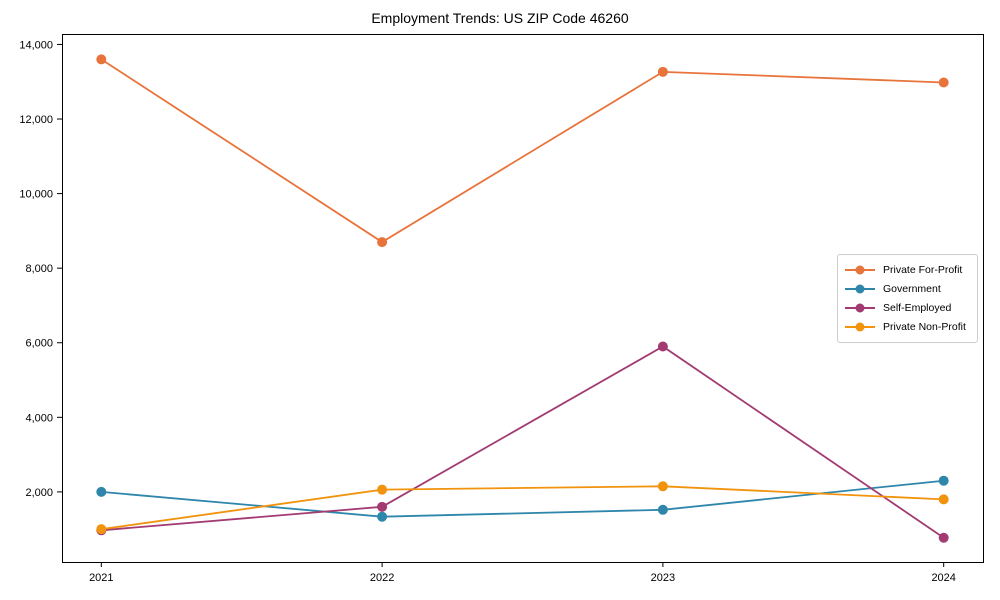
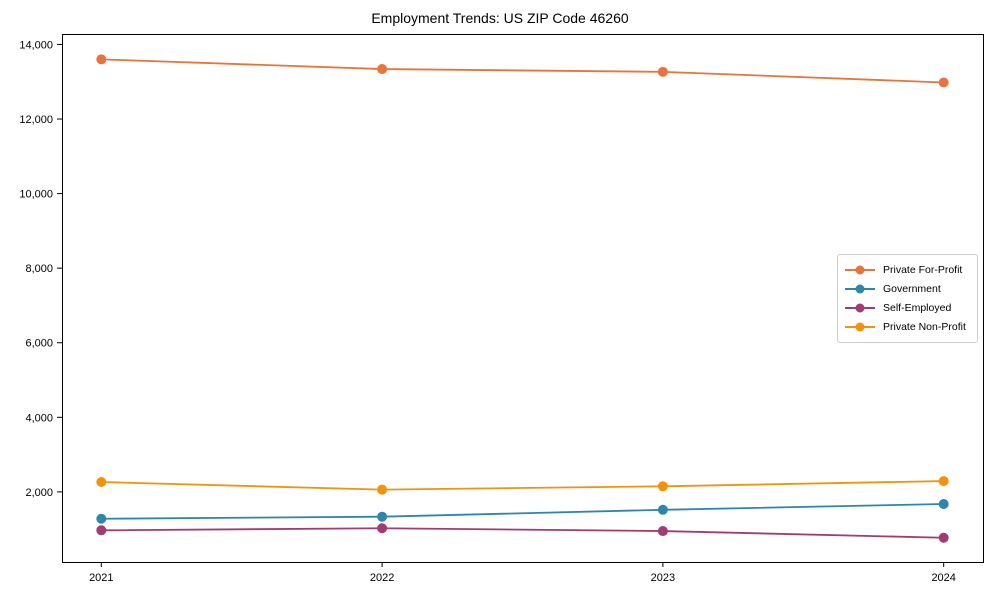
Government/2021: 2000 -> 1300
Private Non-Profit/2021: 1000 -> 2300
Private For-Profit/2022: 8700 -> 13300
Self-Employed/2022: 1600 -> 1000
Self-Employed/2023: 5900 -> 1000
Government/2024: 2300 -> 1700
Private Non-Profit/2024: 1800 -> 2300
